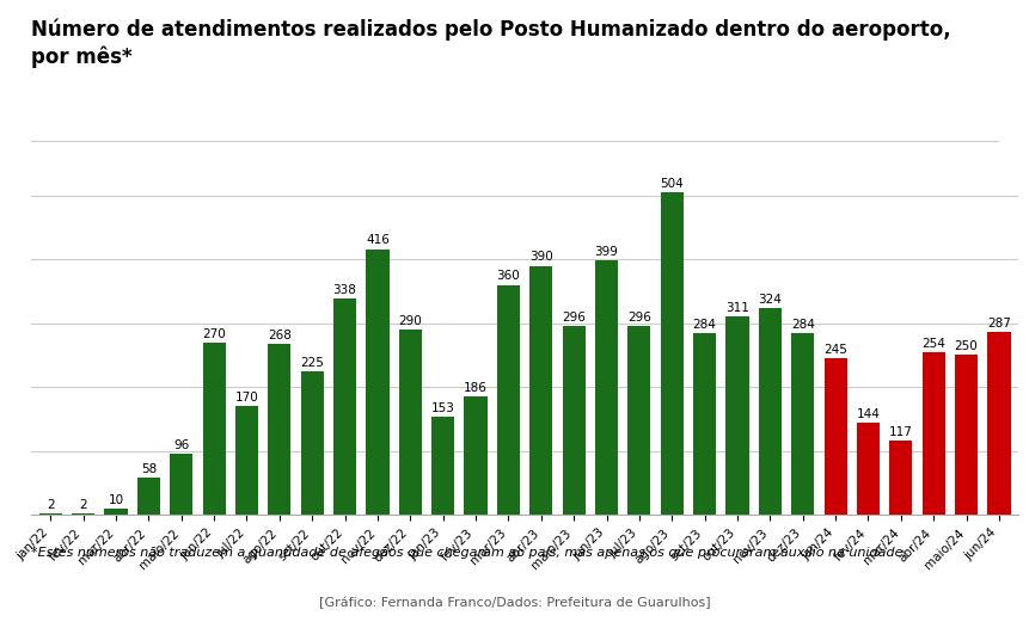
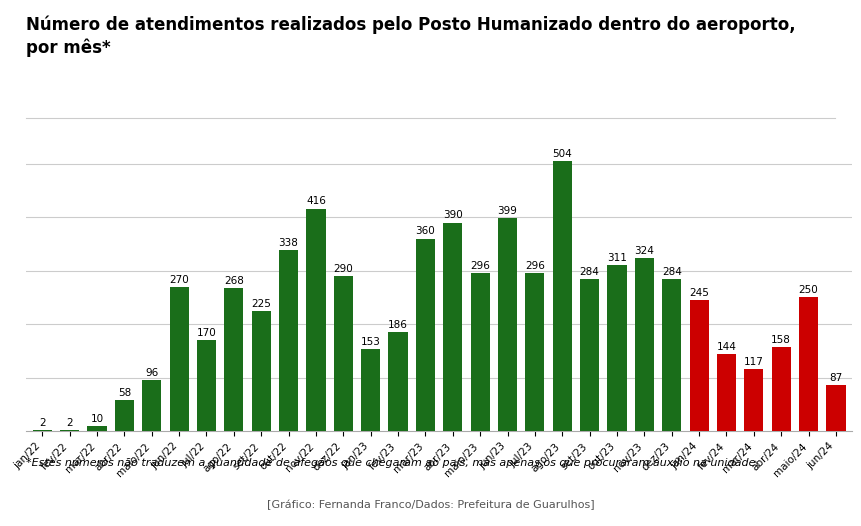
abr/24: 254 -> 158
jun/24: 287 -> 87
